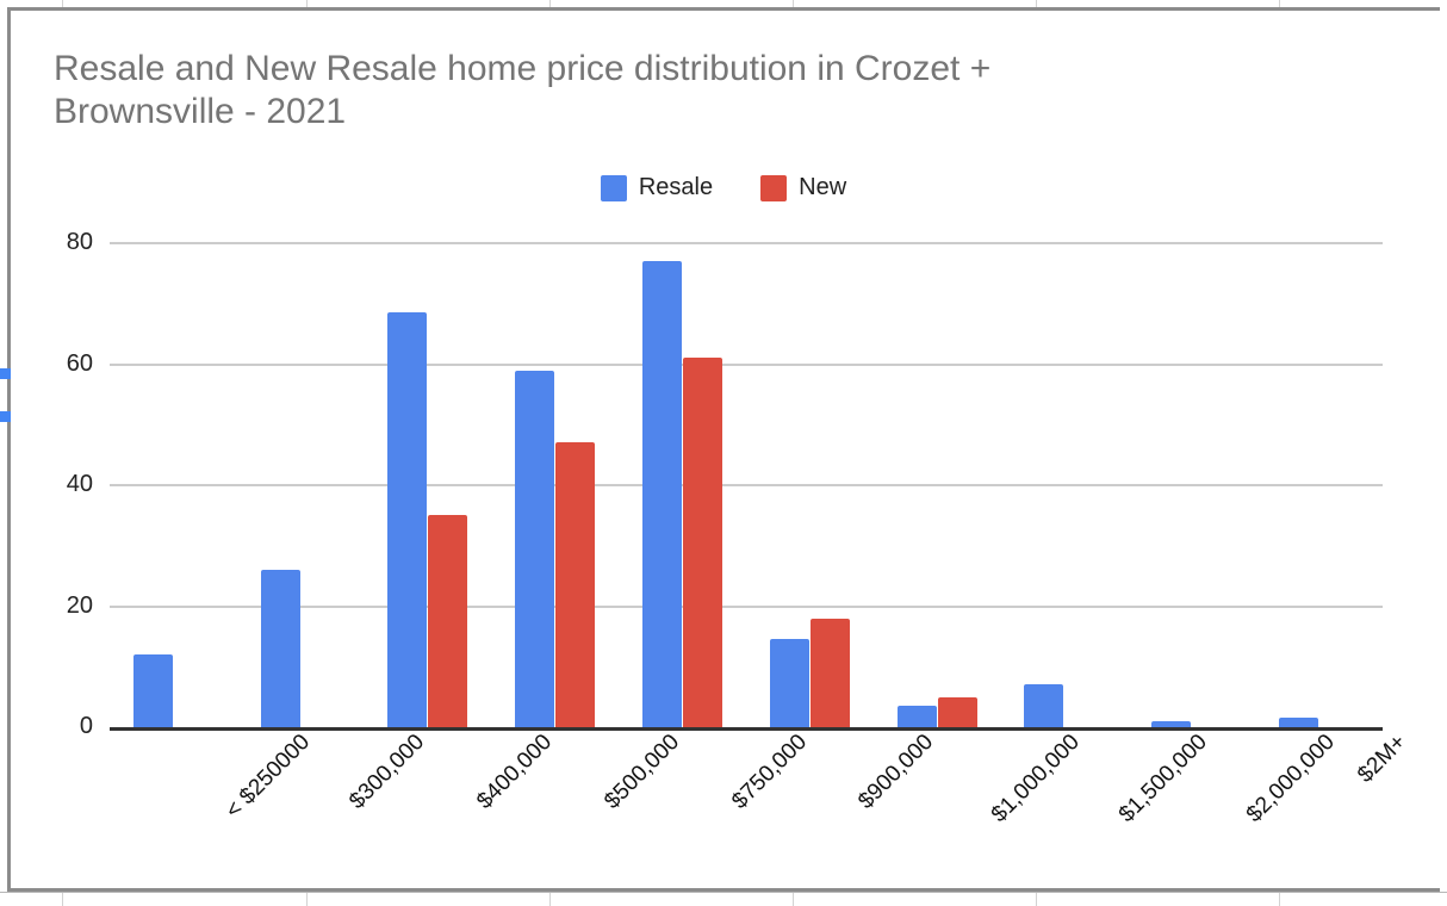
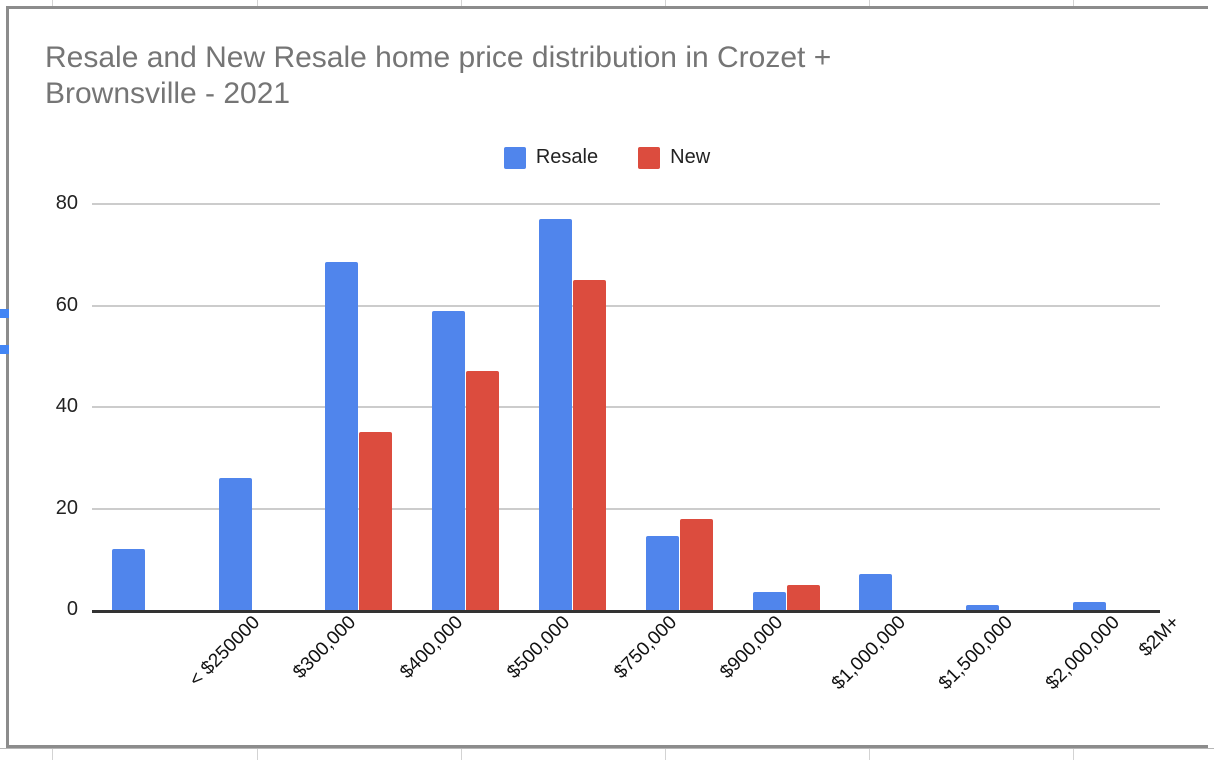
New/$750,000: 61 -> 65
